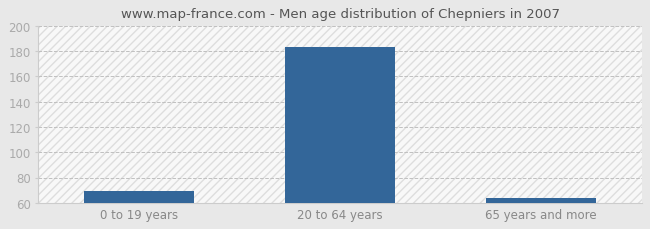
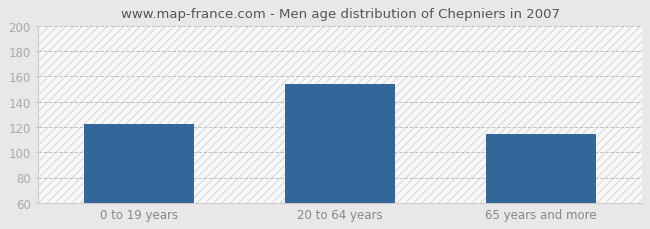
0 to 19 years: 69 -> 122
20 to 64 years: 183 -> 154
65 years and more: 64 -> 114
